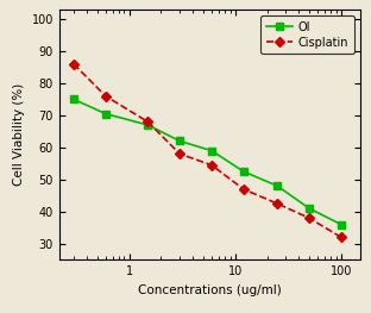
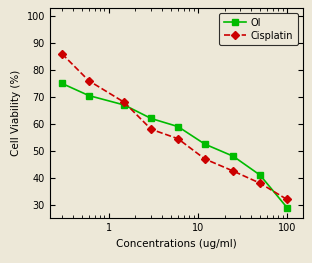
OI/100: 36.0 -> 29.0
